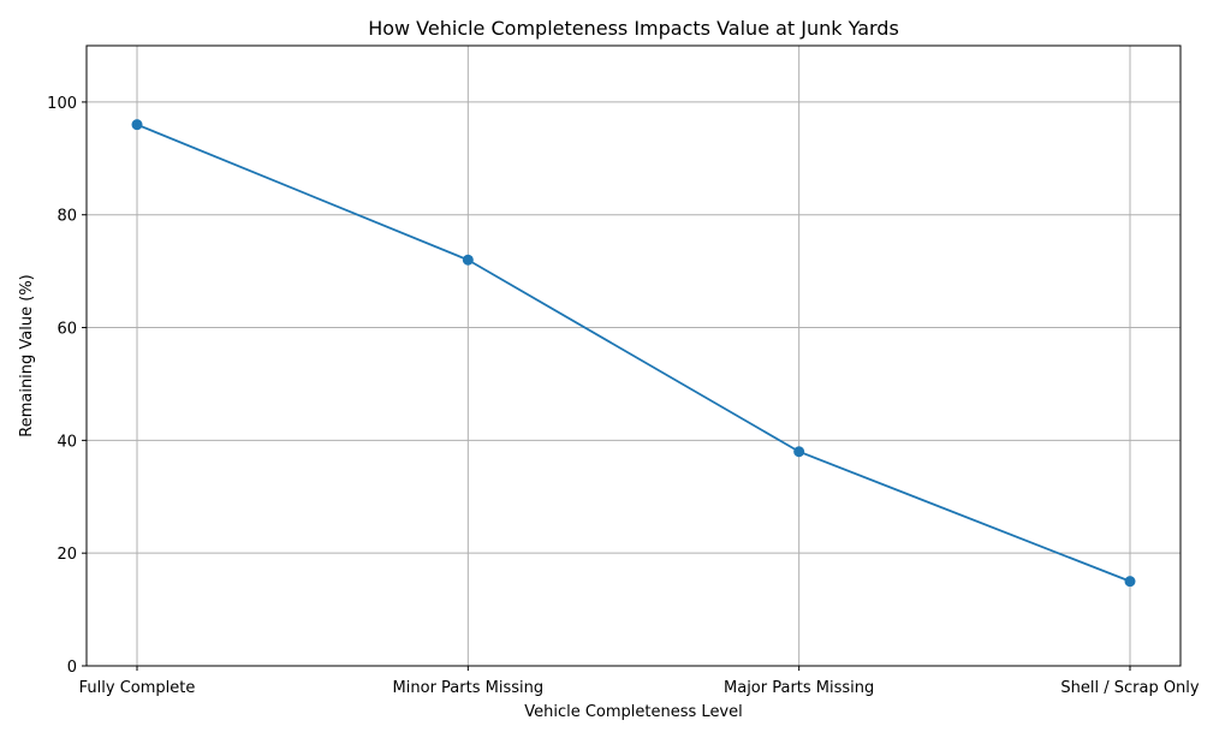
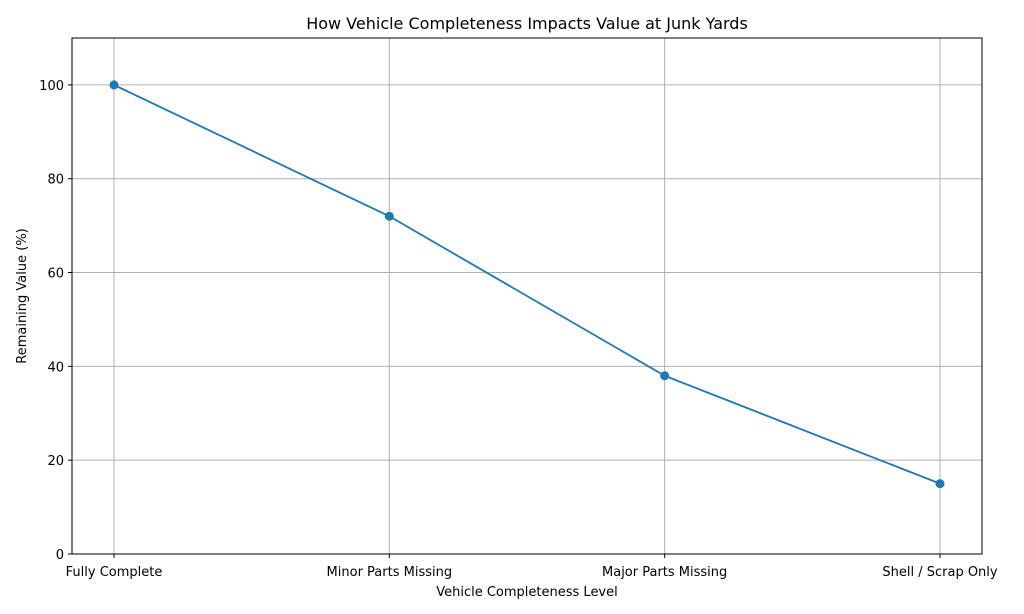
Fully Complete: 96 -> 100
